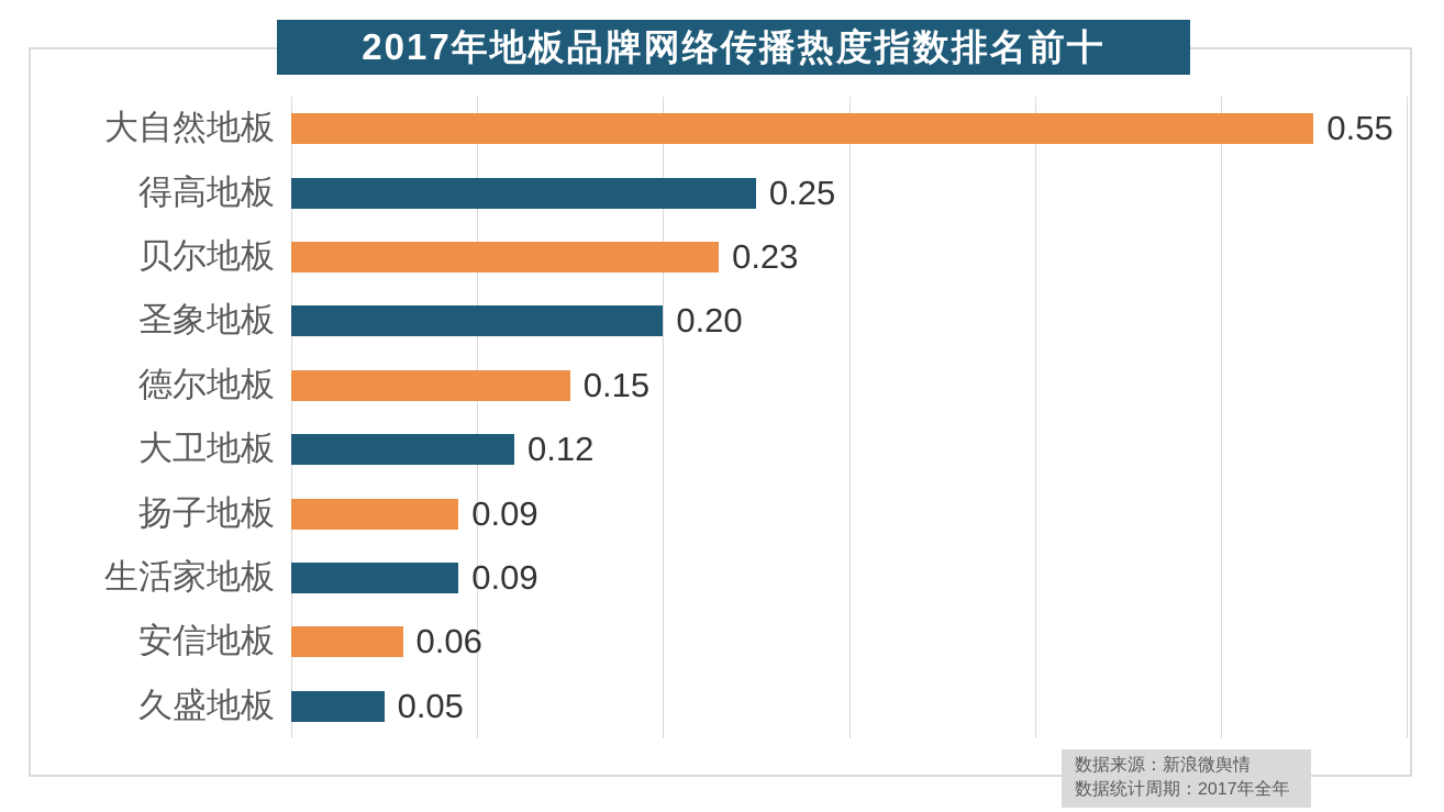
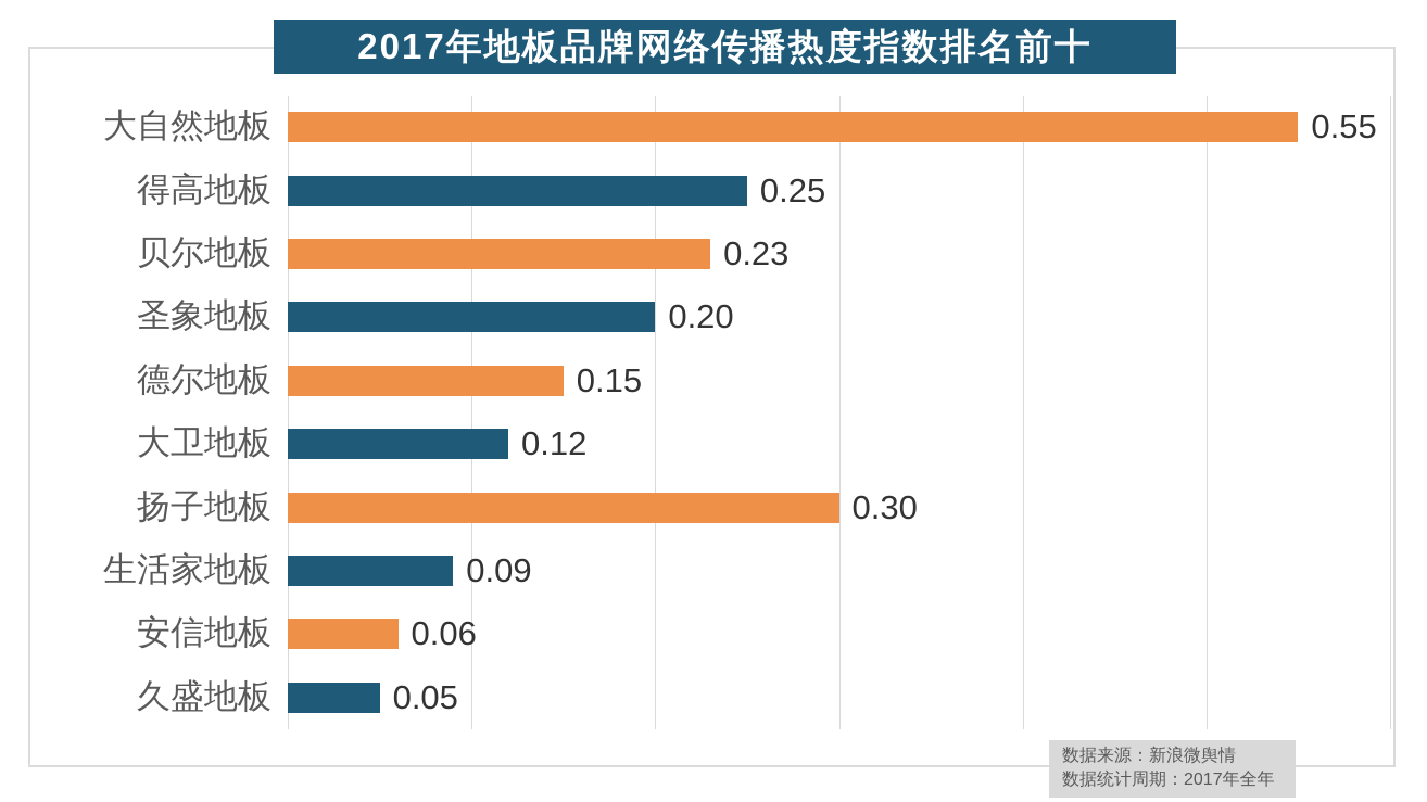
扬子地板: 0.09 -> 0.30
